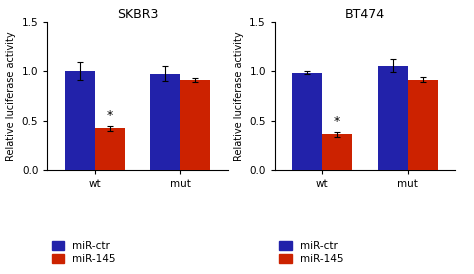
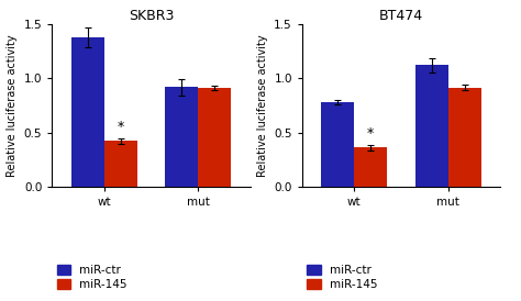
SKBR3/miR-ctr/wt: 1.00 -> 1.38
SKBR3/miR-ctr/mut: 0.97 -> 0.92
BT474/miR-ctr/wt: 0.98 -> 0.78
BT474/miR-ctr/mut: 1.05 -> 1.12
